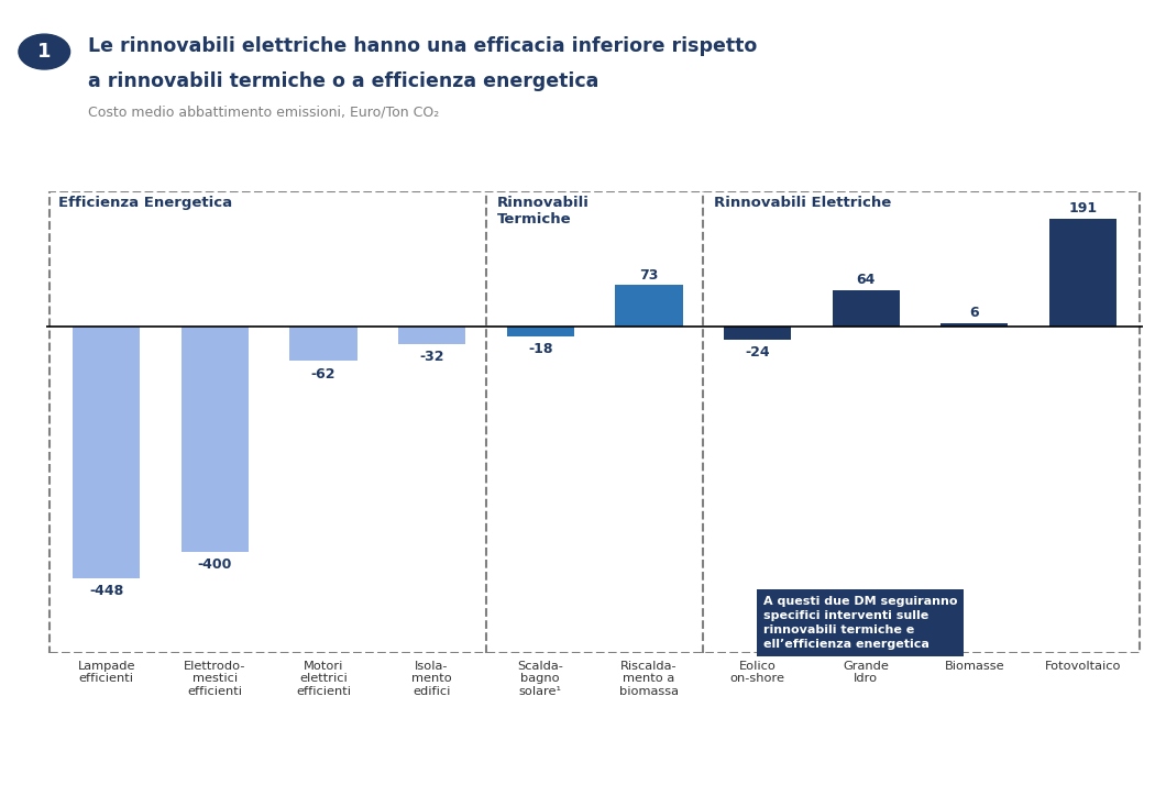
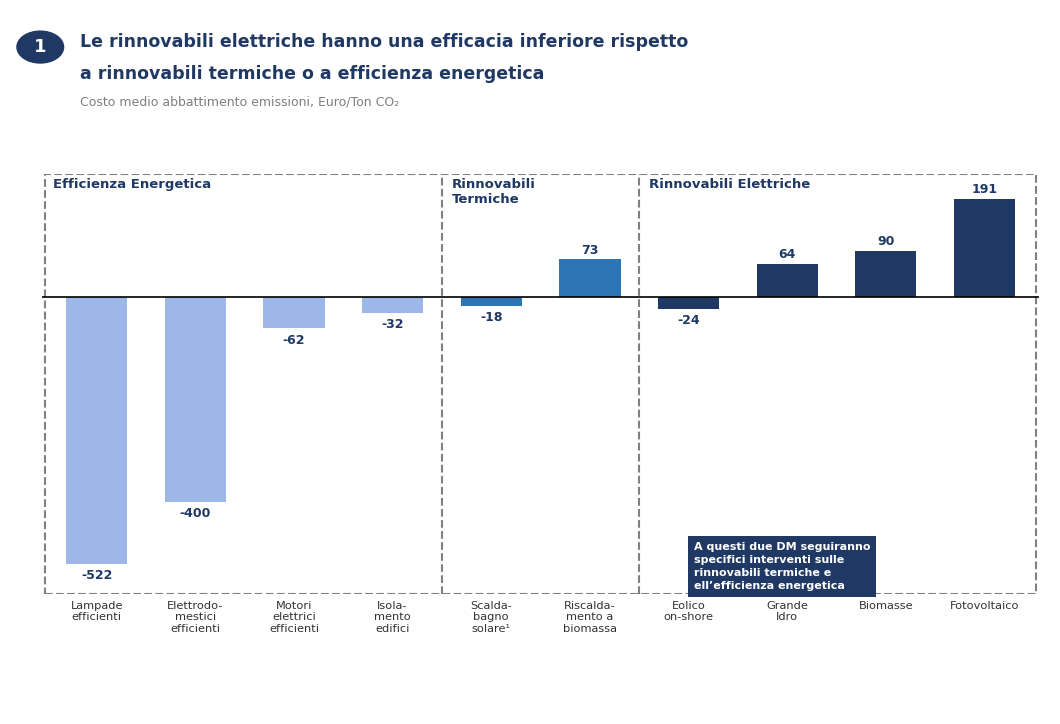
Lampade efficienti: -448 -> -522
Biomasse: 6 -> 90
